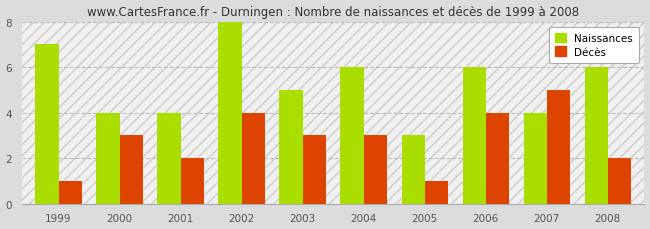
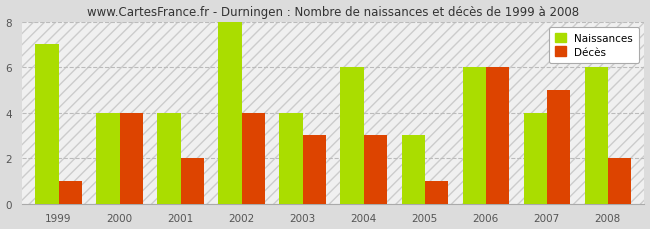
Décès/2000: 3 -> 4
Naissances/2003: 5 -> 4
Décès/2006: 4 -> 6
